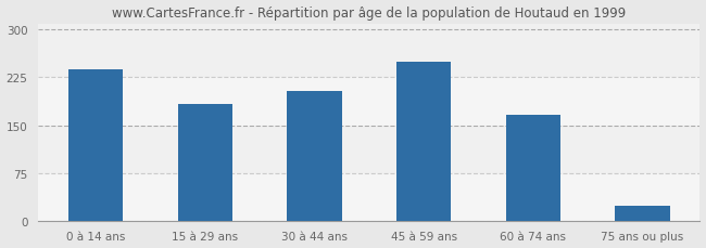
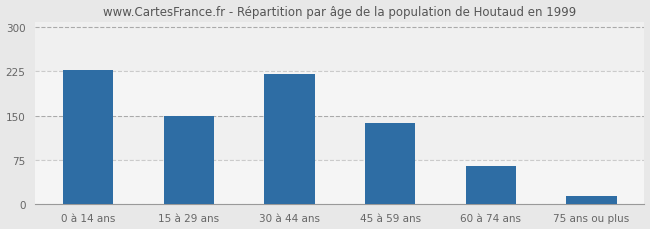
0 à 14 ans: 238 -> 227
15 à 29 ans: 184 -> 150
30 à 44 ans: 204 -> 220
45 à 59 ans: 250 -> 138
60 à 74 ans: 166 -> 65
75 ans ou plus: 24 -> 13
